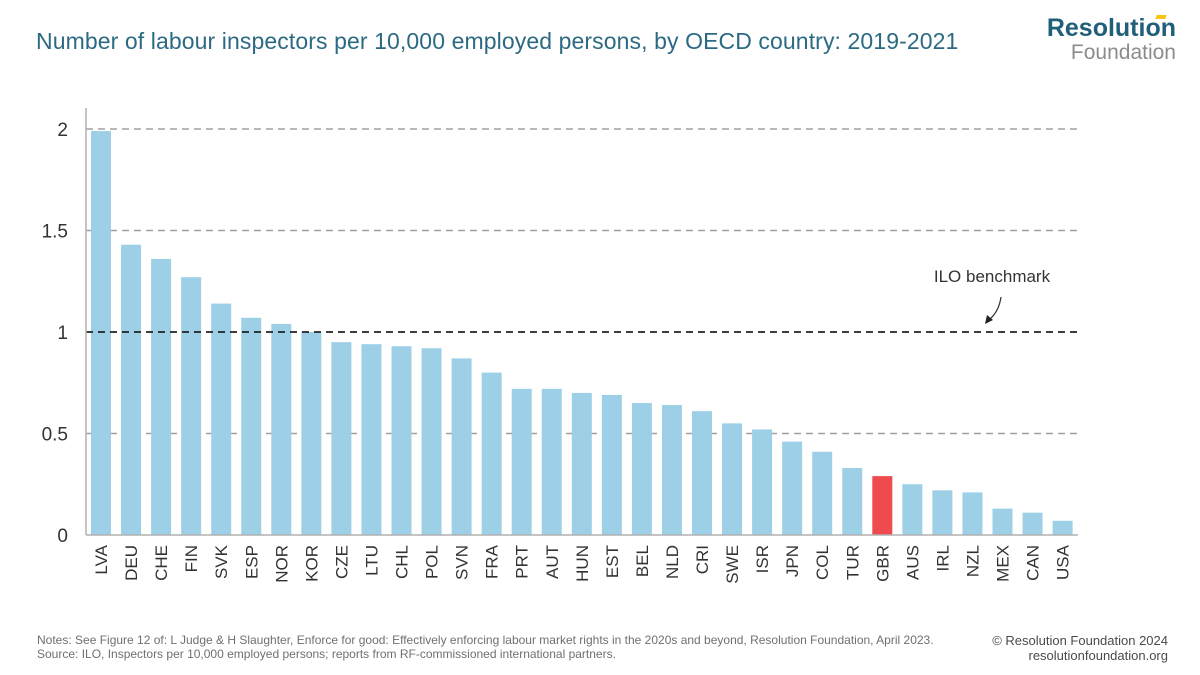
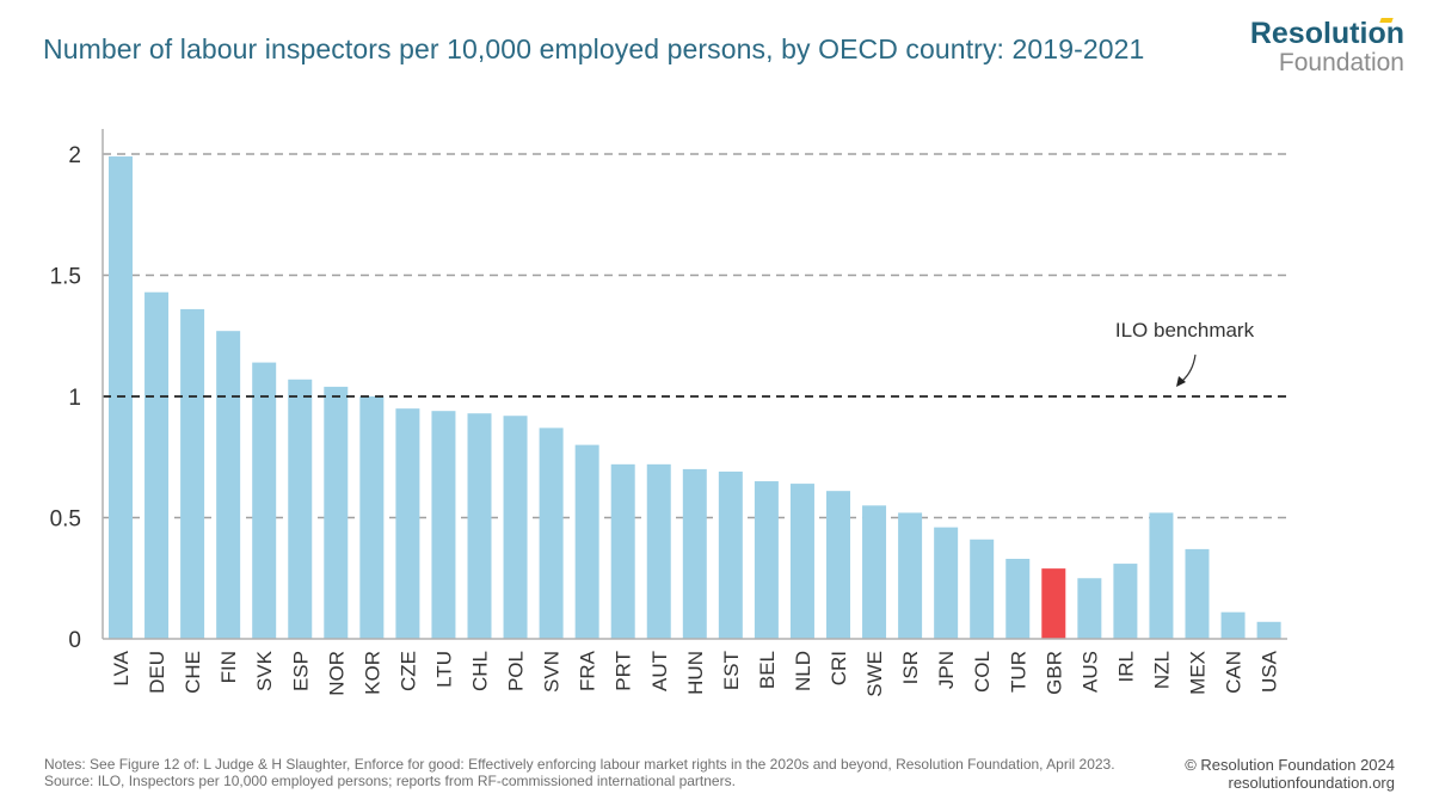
IRL: 0.22 -> 0.31
NZL: 0.21 -> 0.52
MEX: 0.13 -> 0.37
